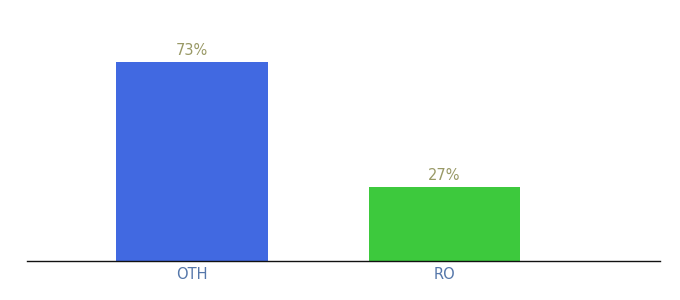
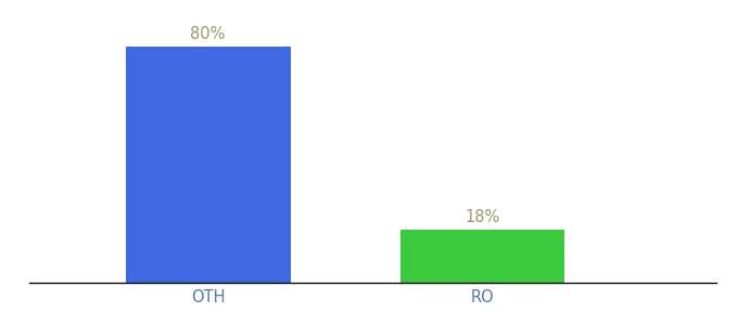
OTH: 73% -> 80%
RO: 27% -> 18%
